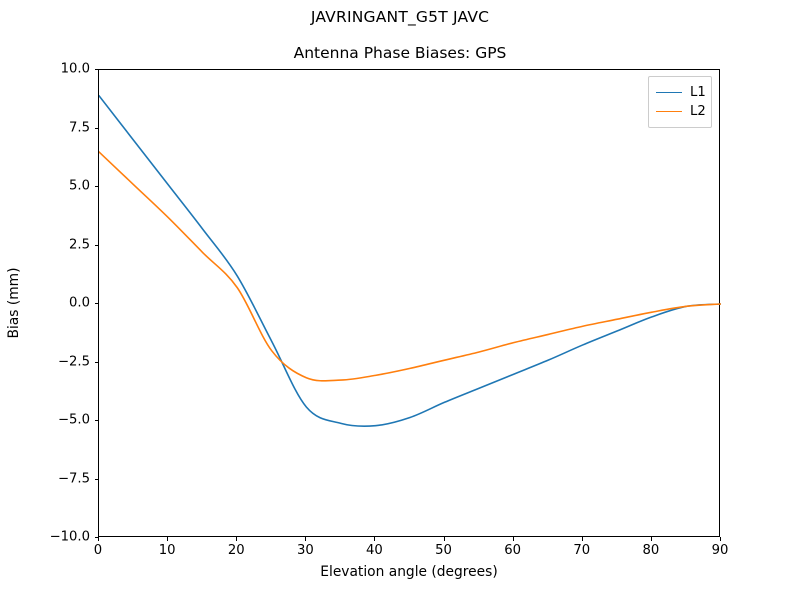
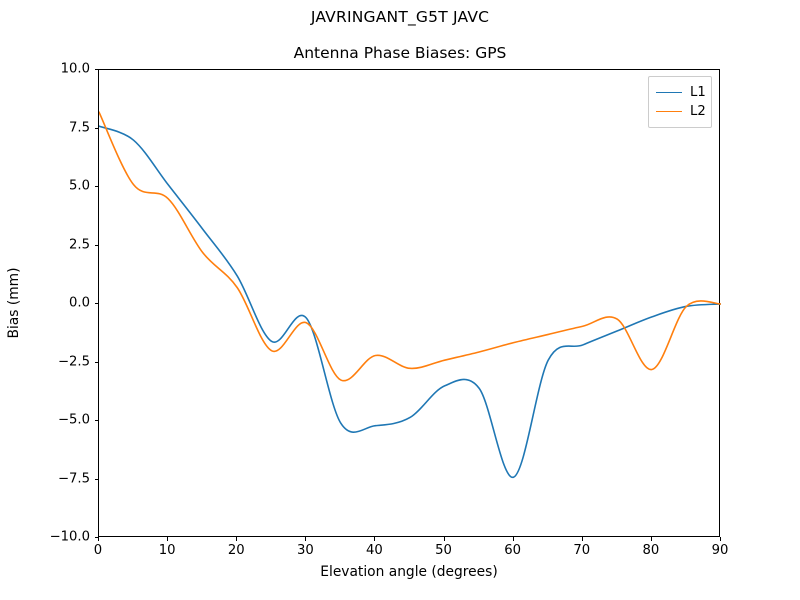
L1/0: 8.9 -> 7.6
L2/0: 6.5 -> 8.2
L2/10: 3.7 -> 4.5
L1/30: -4.4 -> -0.6
L2/30: -3.1 -> -0.8
L2/40: -3.0 -> -2.2
L1/50: -4.2 -> -3.5
L1/60: -3.0 -> -7.4
L2/80: -0.3 -> -2.8
